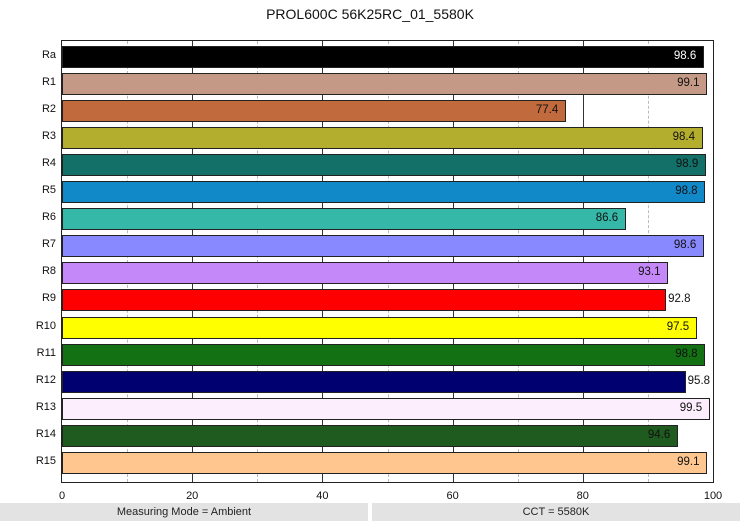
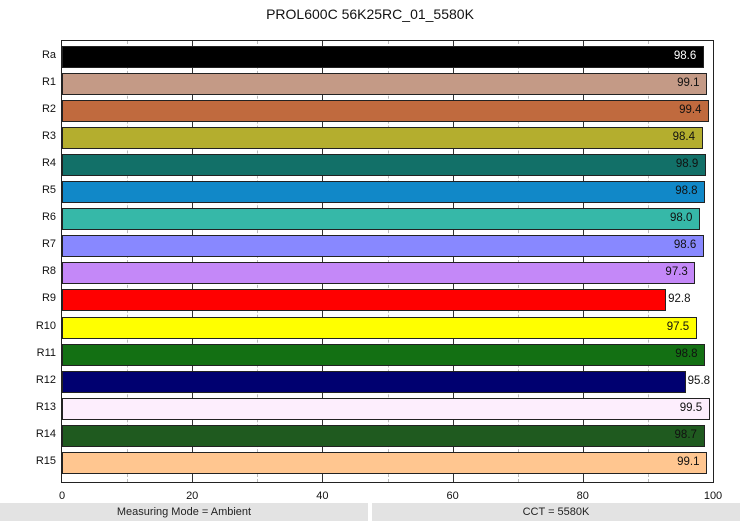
R2: 77.4 -> 99.4
R6: 86.6 -> 98.0
R8: 93.1 -> 97.3
R14: 94.6 -> 98.7
